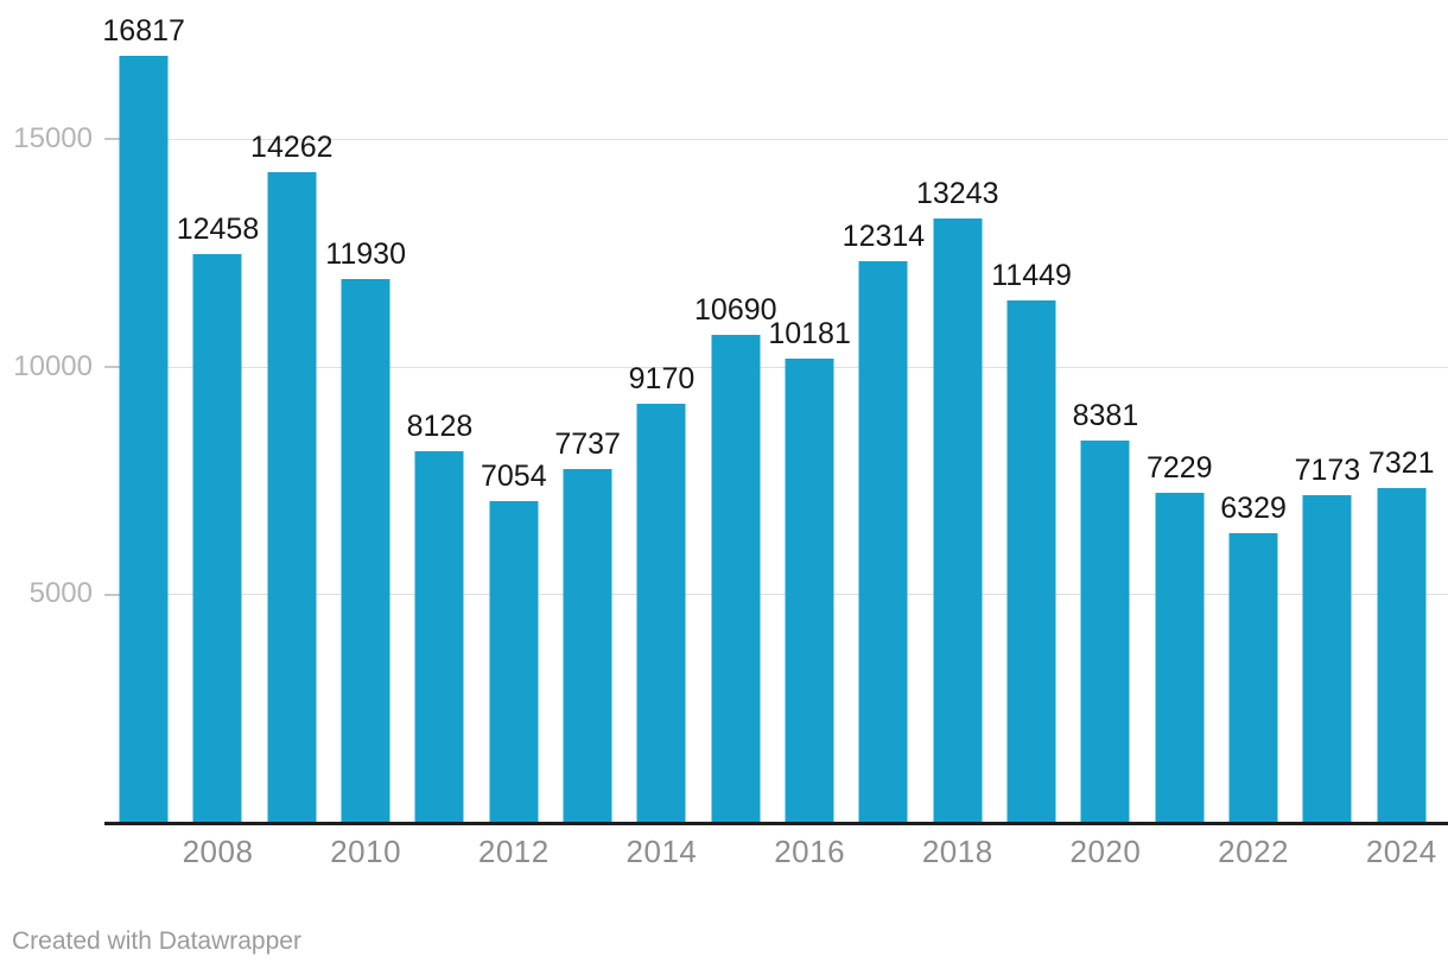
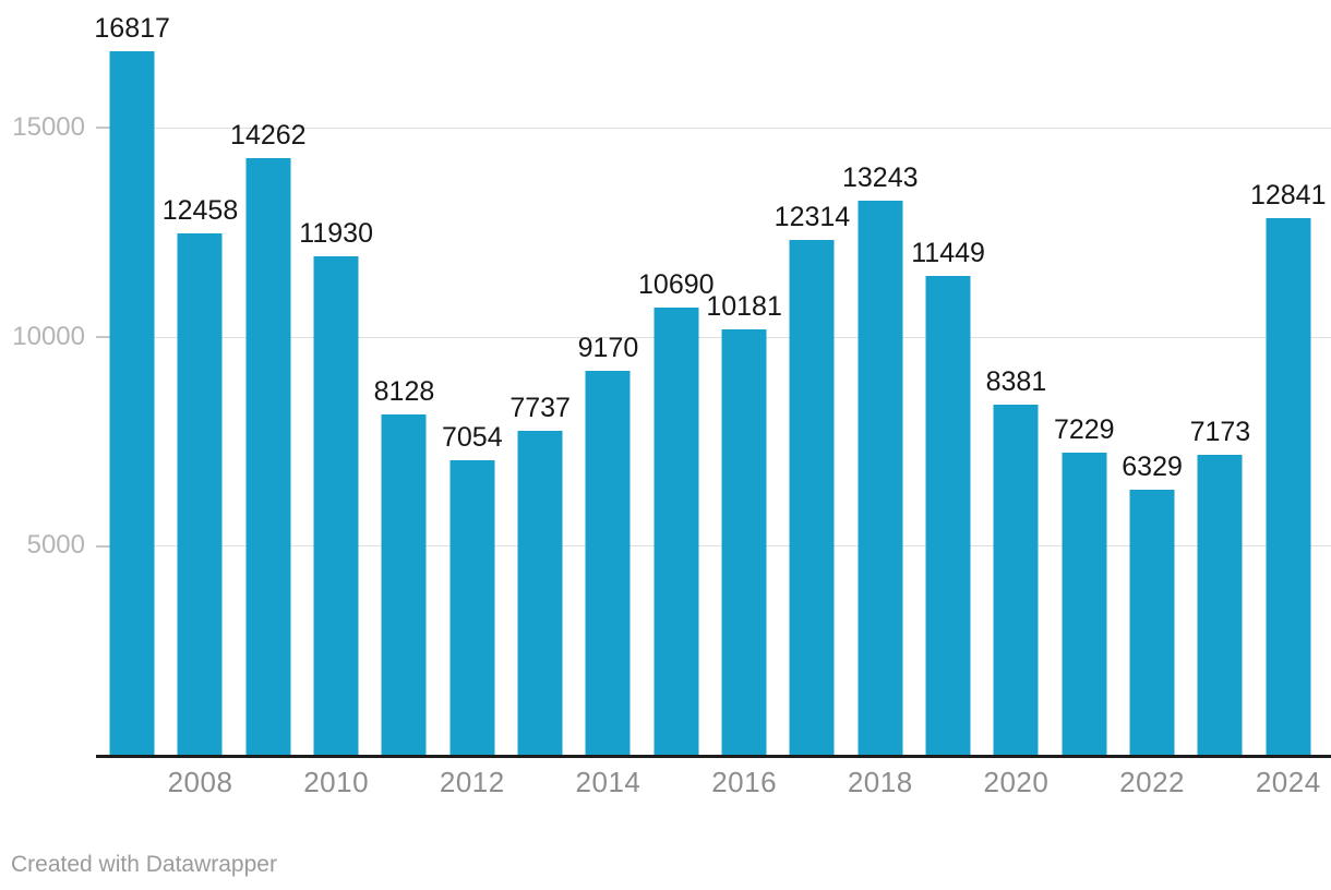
2024: 7321 -> 12841
